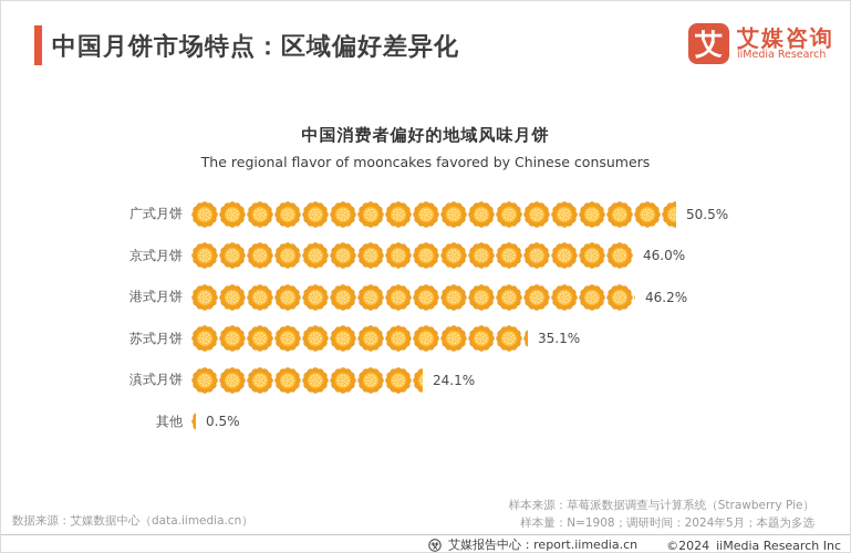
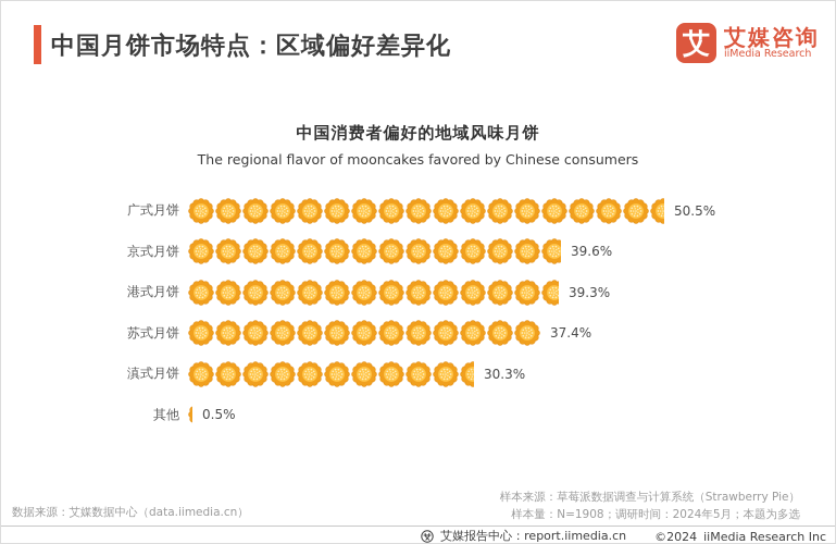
京式月饼: 46.0% -> 39.6%
港式月饼: 46.2% -> 39.3%
苏式月饼: 35.1% -> 37.4%
滇式月饼: 24.1% -> 30.3%
